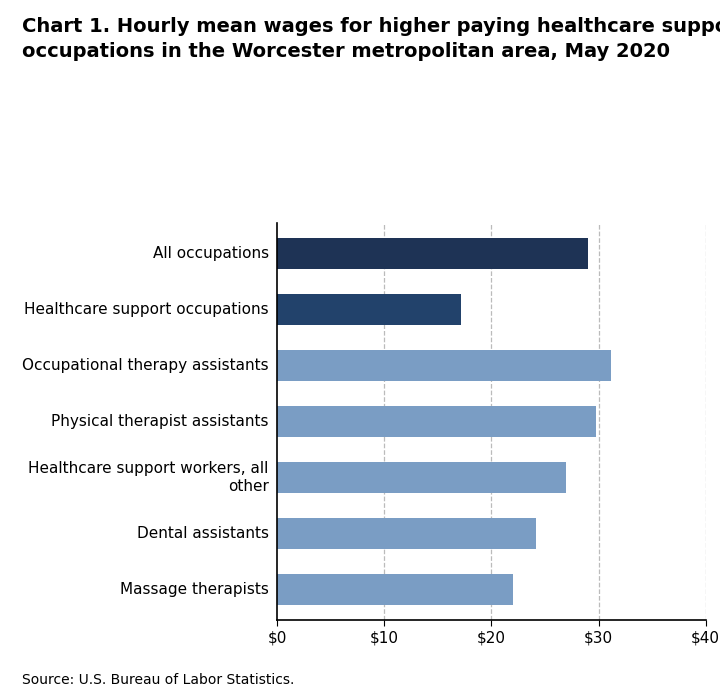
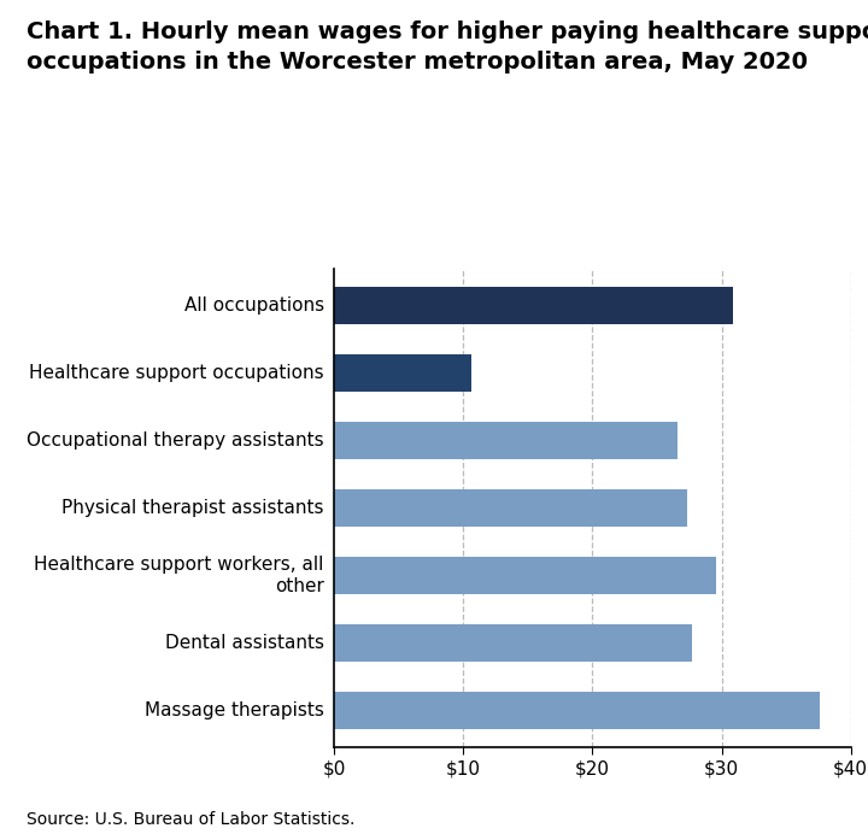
All occupations: $29.0 -> $30.9
Healthcare support occupations: $17.2 -> $10.6
Occupational therapy assistants: $31.2 -> $26.6
Physical therapist assistants: $29.8 -> $27.3
Healthcare support workers, all other: $27.0 -> $29.6
Dental assistants: $24.2 -> $27.7
Massage therapists: $22.0 -> $37.6
